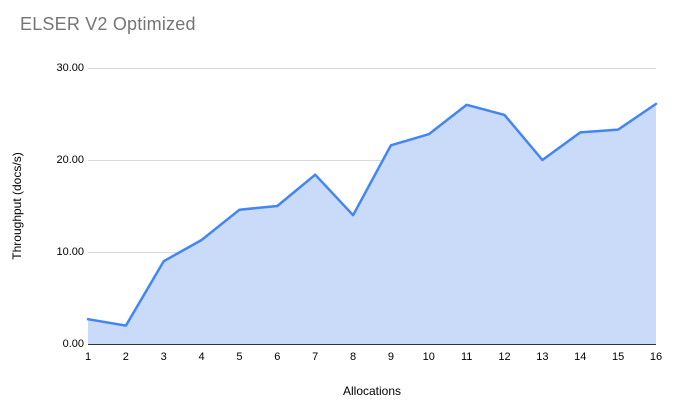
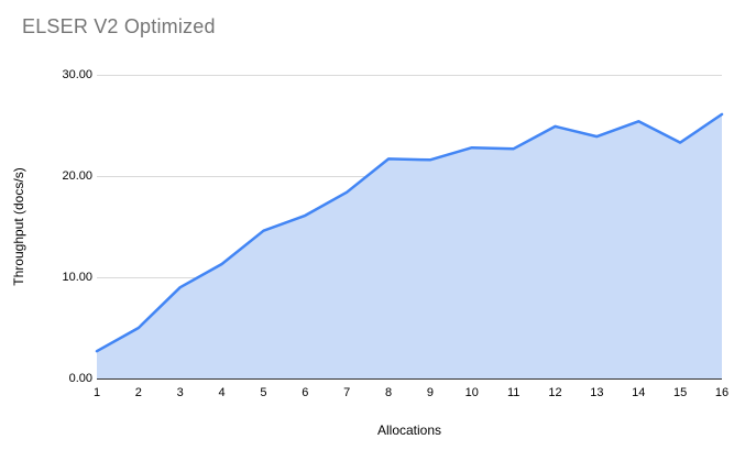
2: 2 -> 5
6: 15 -> 16
8: 14 -> 22
11: 26 -> 23
13: 20 -> 24
14: 23 -> 25
